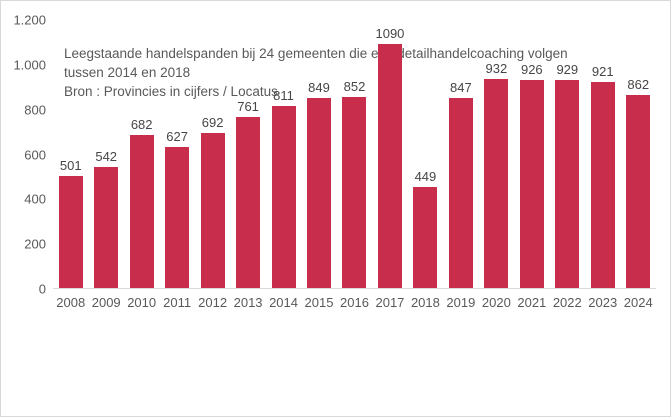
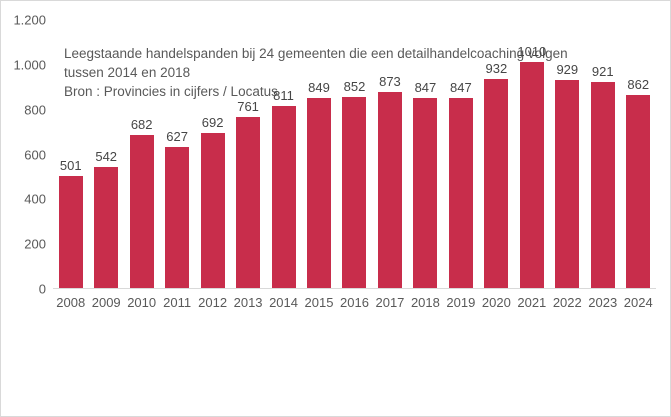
2017: 1090 -> 873
2018: 449 -> 847
2021: 926 -> 1010
